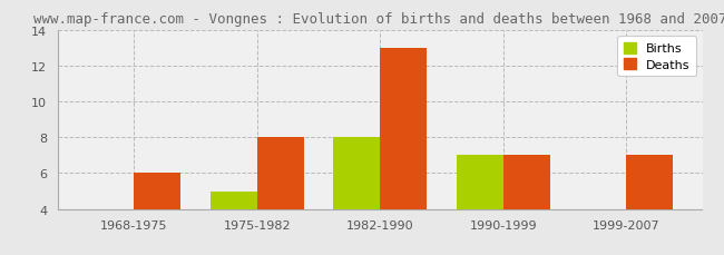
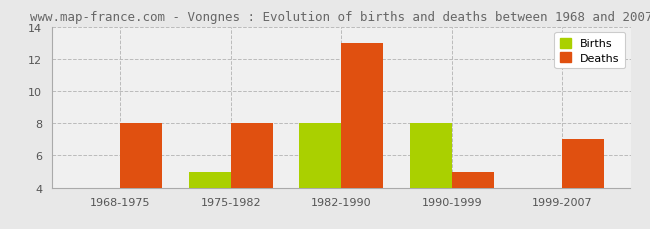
Deaths/1968-1975: 6 -> 8
Births/1990-1999: 7 -> 8
Deaths/1990-1999: 7 -> 5
